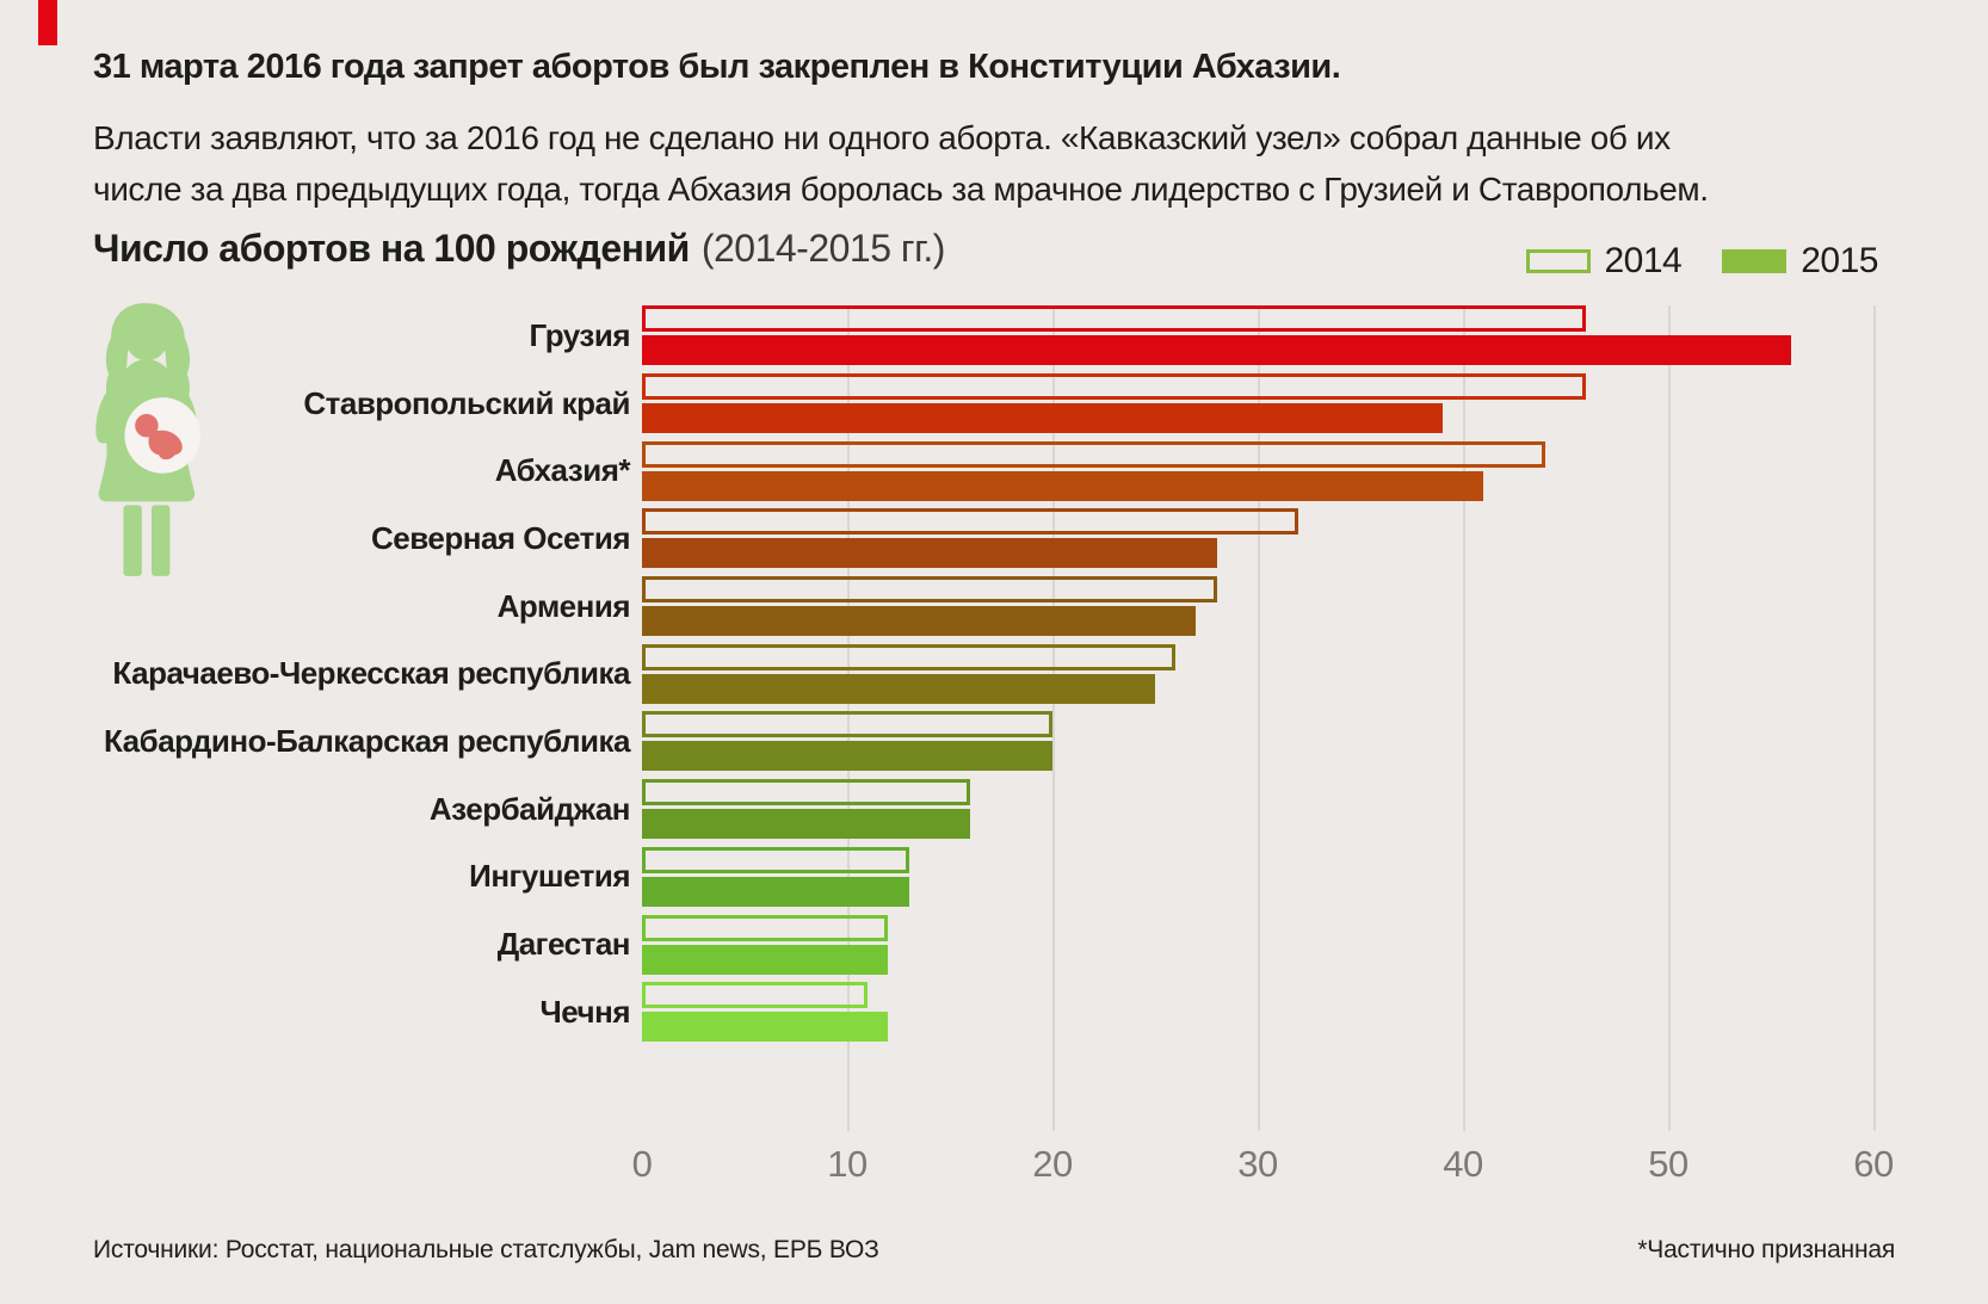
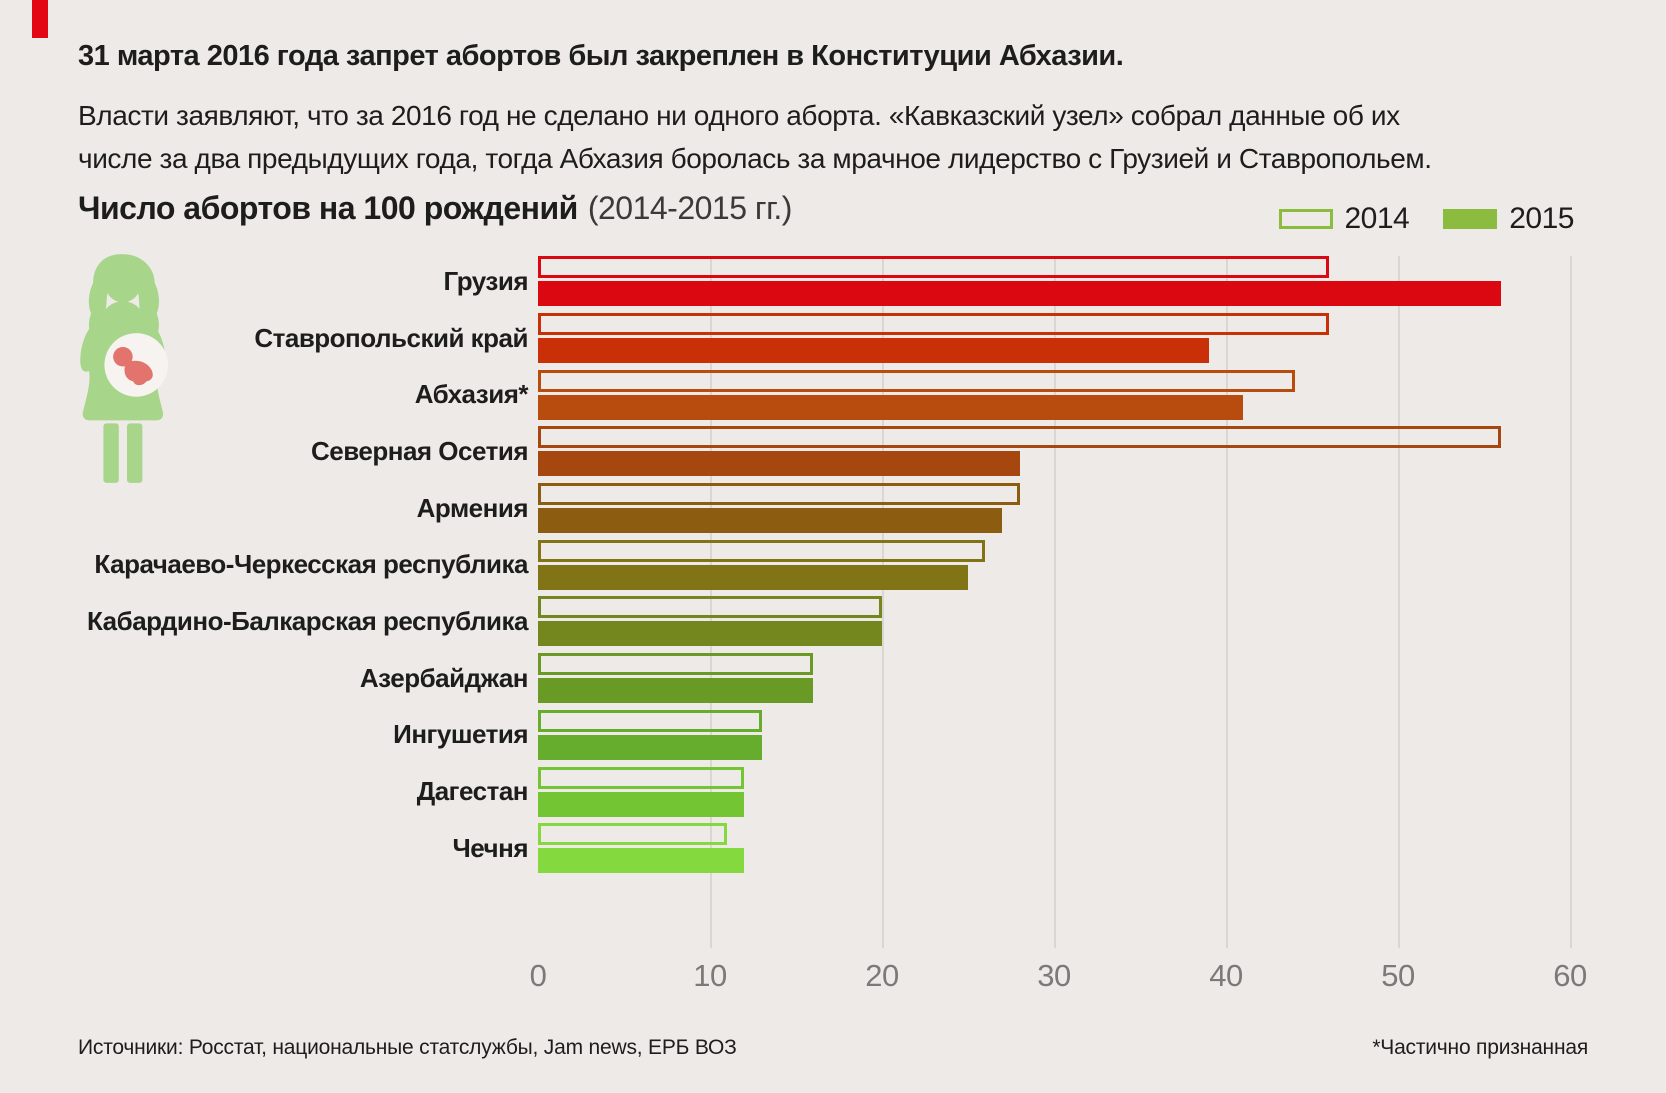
2014/Северная Осетия: 32 -> 56
